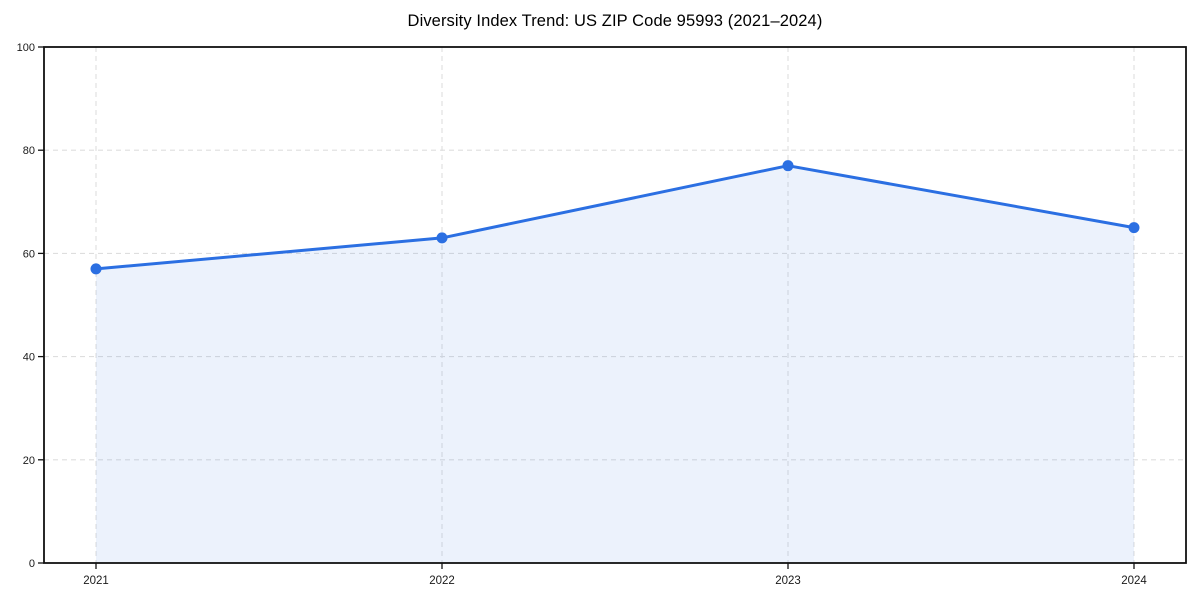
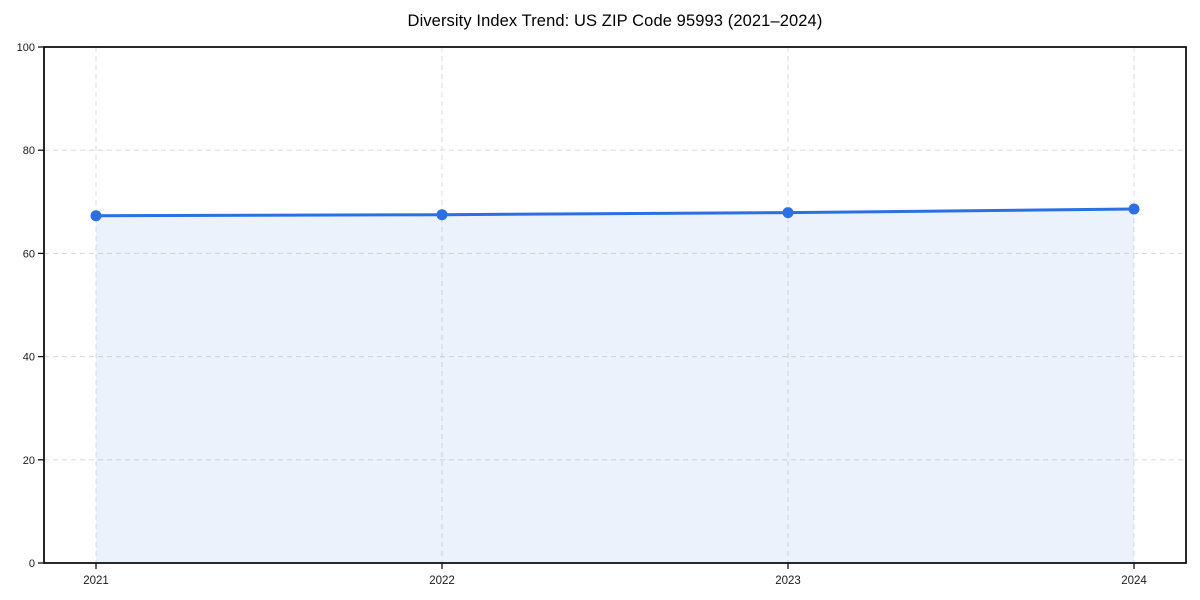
2021: 57 -> 67
2022: 63 -> 68
2023: 77 -> 68
2024: 65 -> 69
